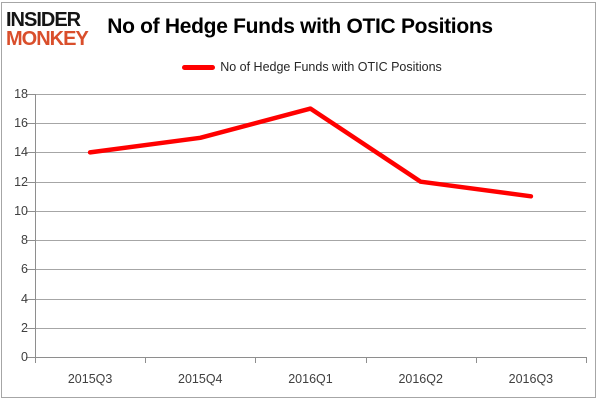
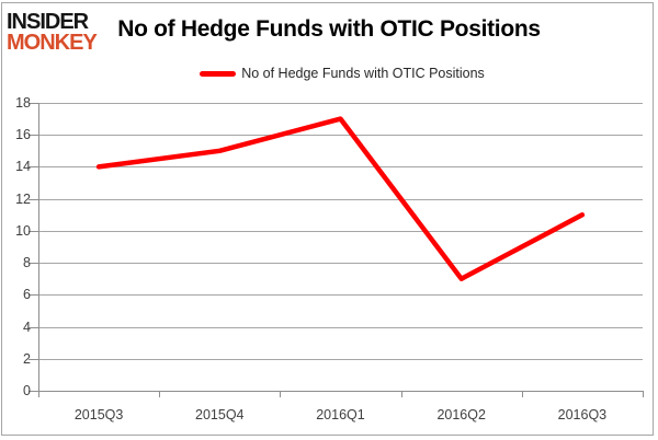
2016Q2: 12 -> 7
